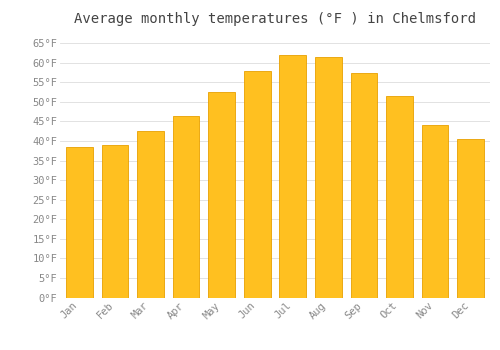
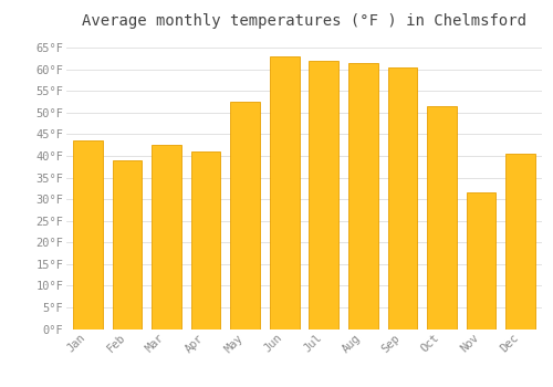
Jan: 38.5°F -> 43.5°F
Apr: 46.5°F -> 41.0°F
Jun: 58.0°F -> 63.0°F
Sep: 57.5°F -> 60.5°F
Nov: 44.0°F -> 31.5°F
